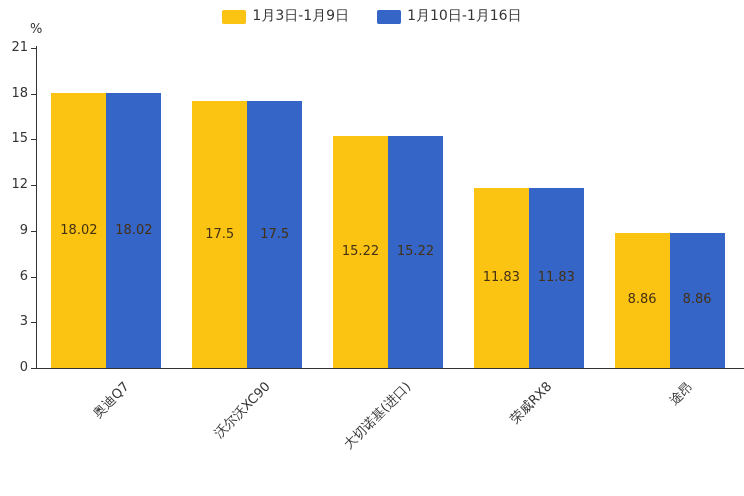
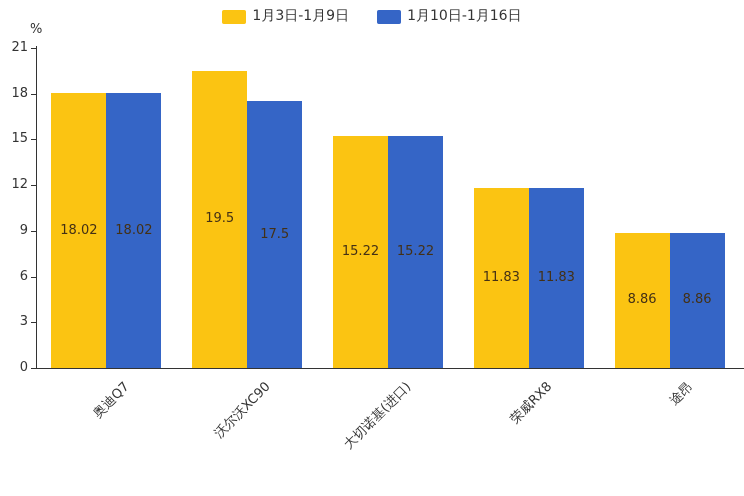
1月3日-1月9日/沃尔沃XC90: 17.5 -> 19.5
